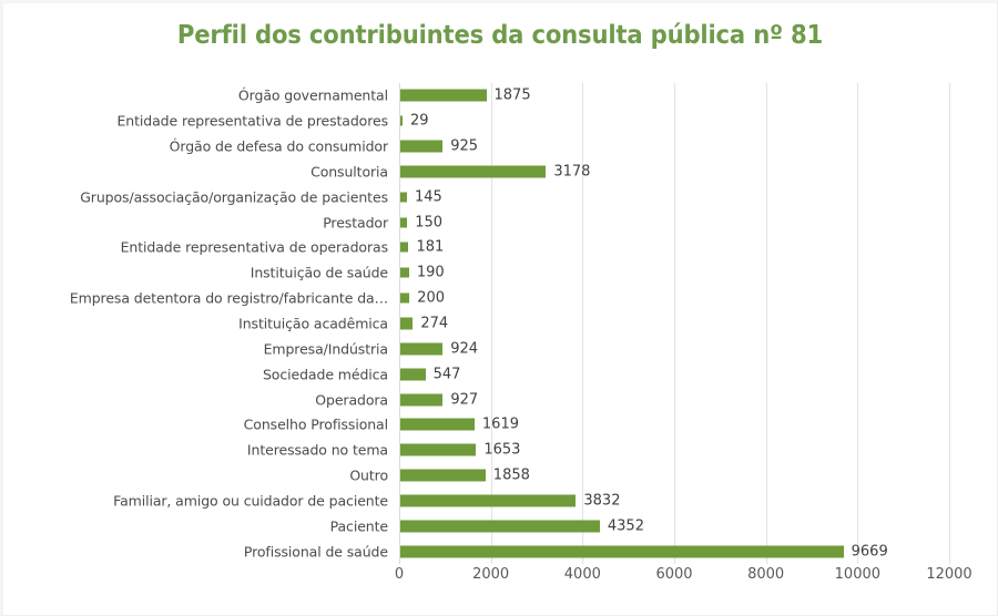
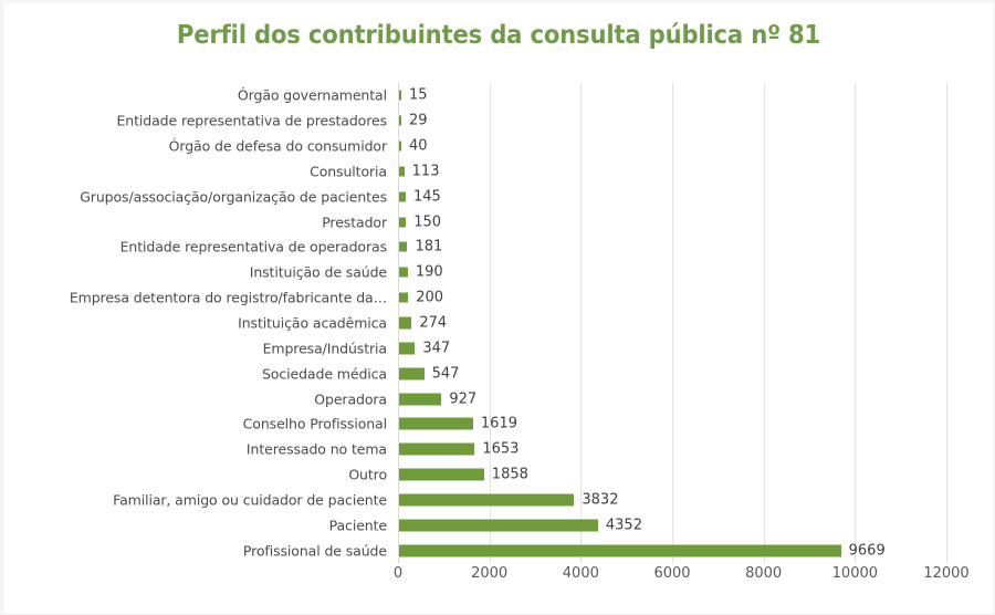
Órgão governamental: 1875 -> 15
Órgão de defesa do consumidor: 925 -> 40
Consultoria: 3178 -> 113
Empresa/Indústria: 924 -> 347
